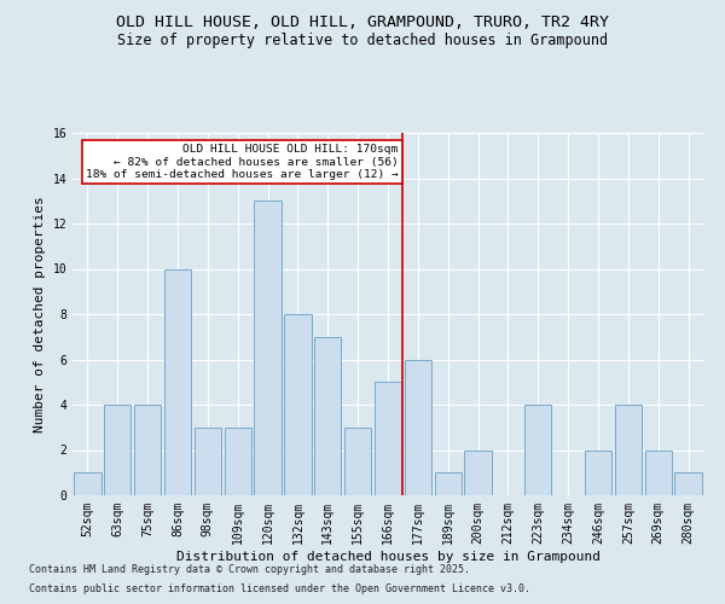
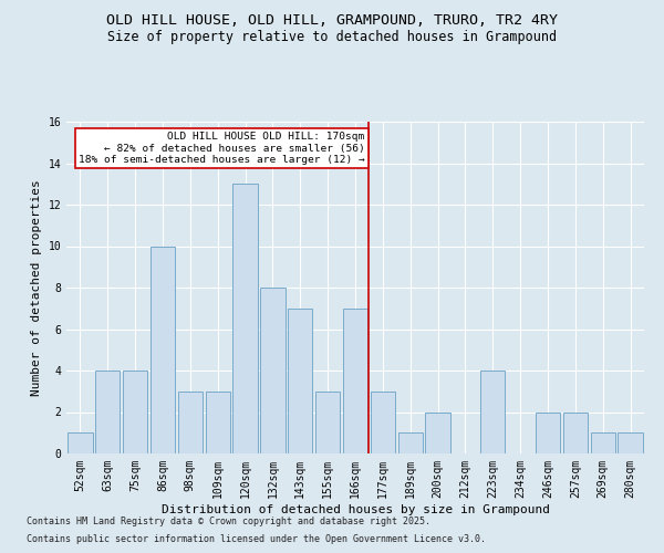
166sqm: 5 -> 7
177sqm: 6 -> 3
257sqm: 4 -> 2
269sqm: 2 -> 1
